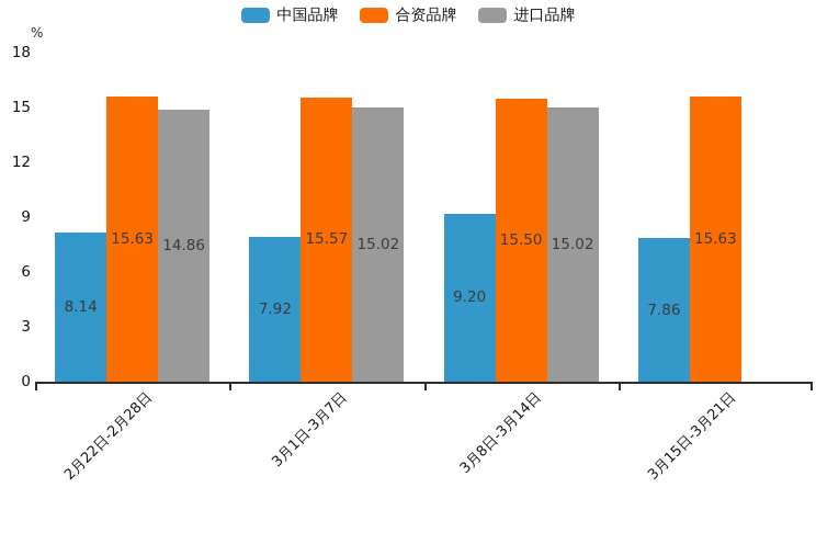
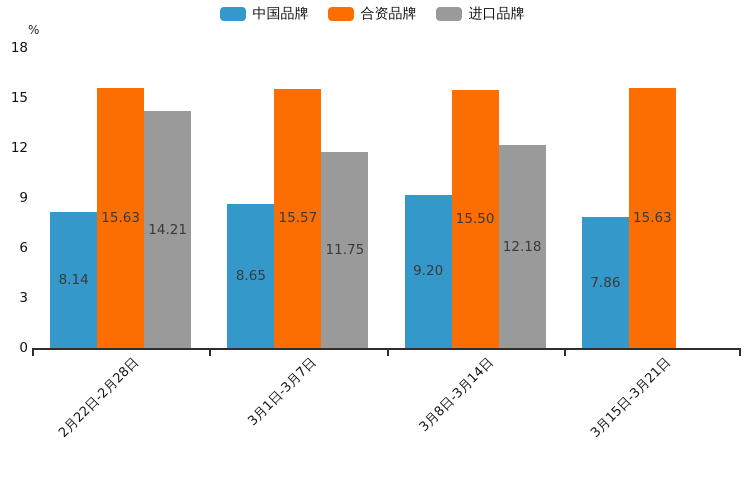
进口品牌/2月22日-2月28日: 14.86 -> 14.21
中国品牌/3月1日-3月7日: 7.92 -> 8.65
进口品牌/3月1日-3月7日: 15.02 -> 11.75
进口品牌/3月8日-3月14日: 15.02 -> 12.18
